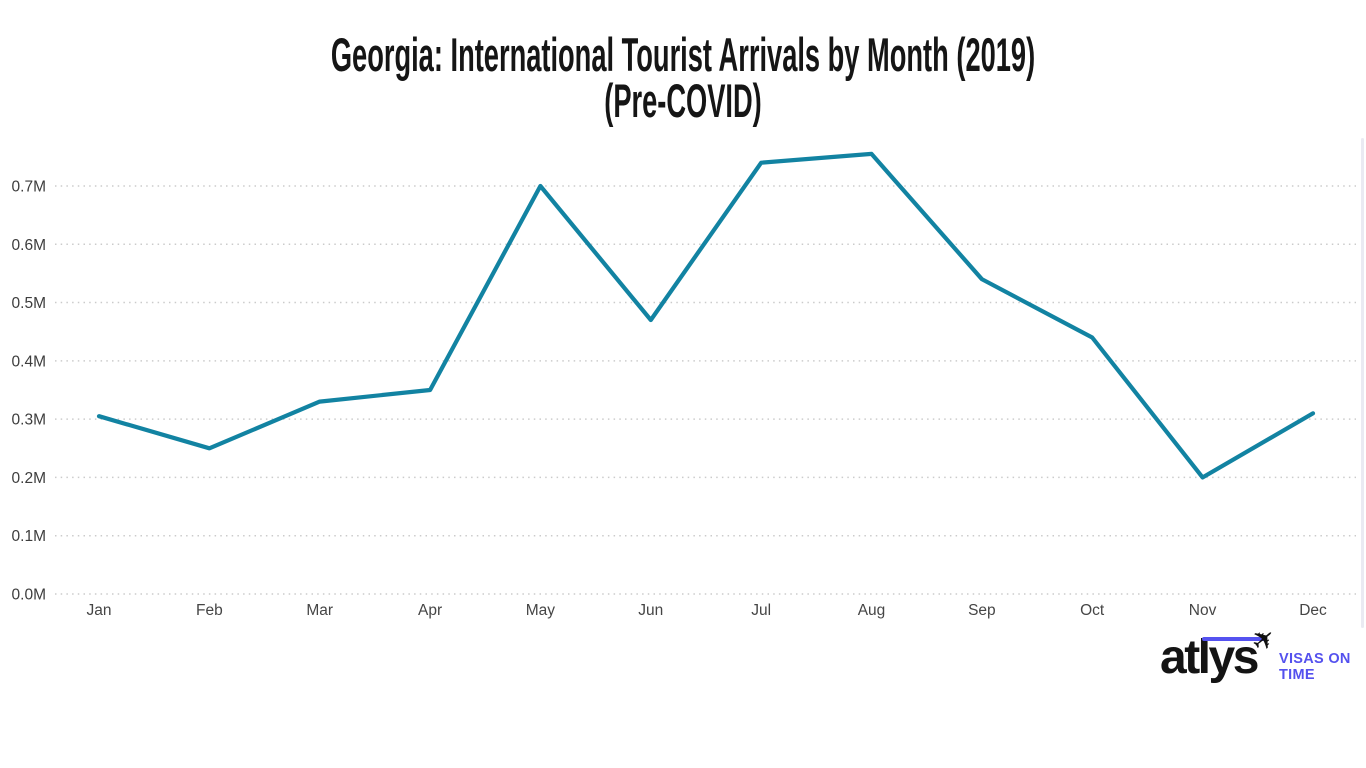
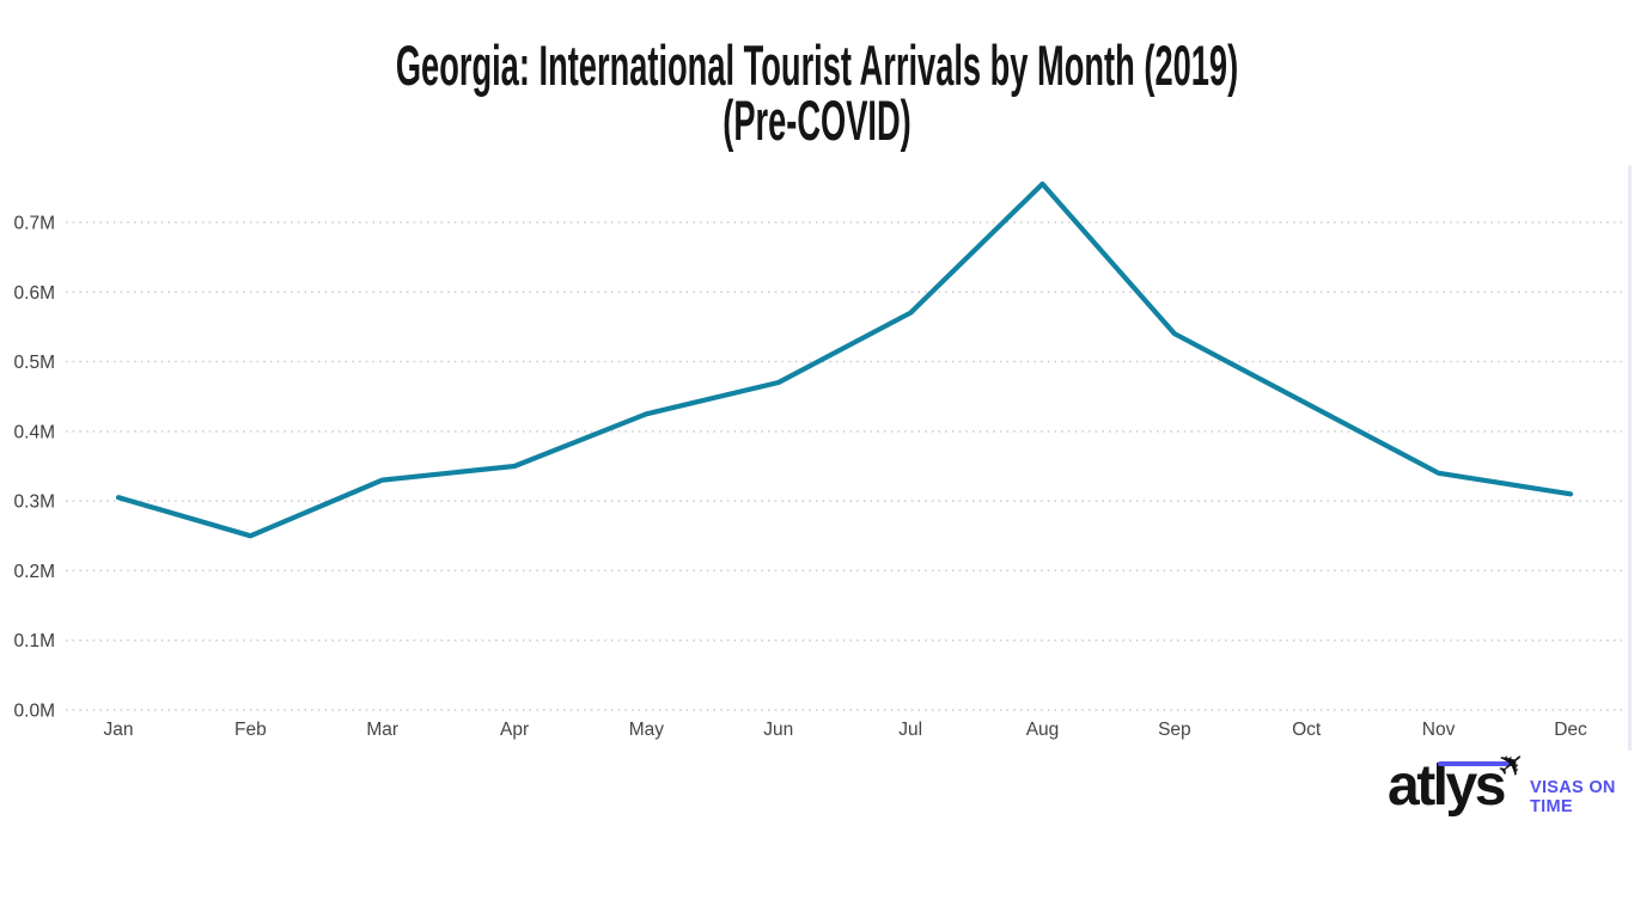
May: 0.70M -> 0.42M
Jul: 0.74M -> 0.57M
Nov: 0.20M -> 0.34M
